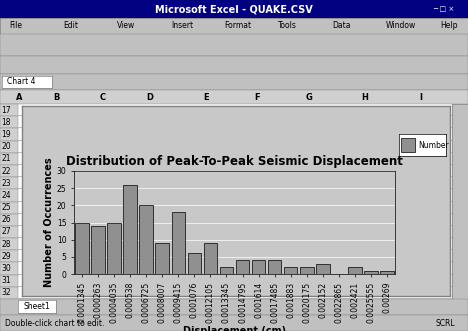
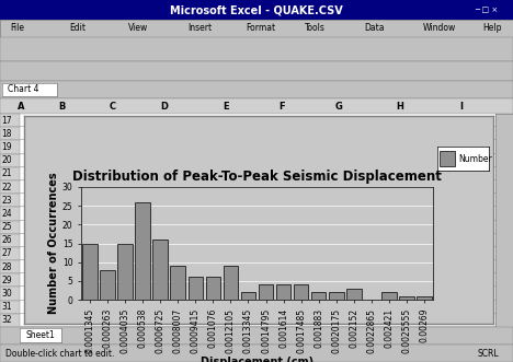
0.000263: 14 -> 8
0.0006725: 20 -> 16
0.0009415: 18 -> 6
